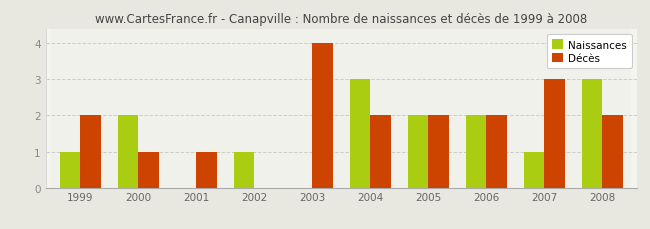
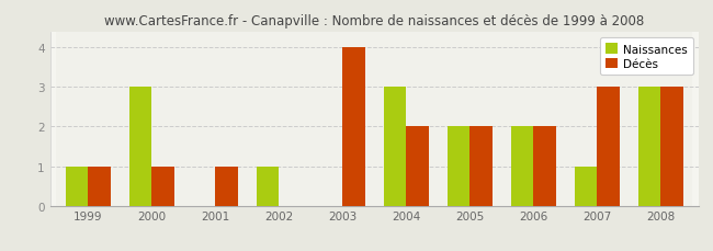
Décès/1999: 2 -> 1
Naissances/2000: 2 -> 3
Décès/2008: 2 -> 3
